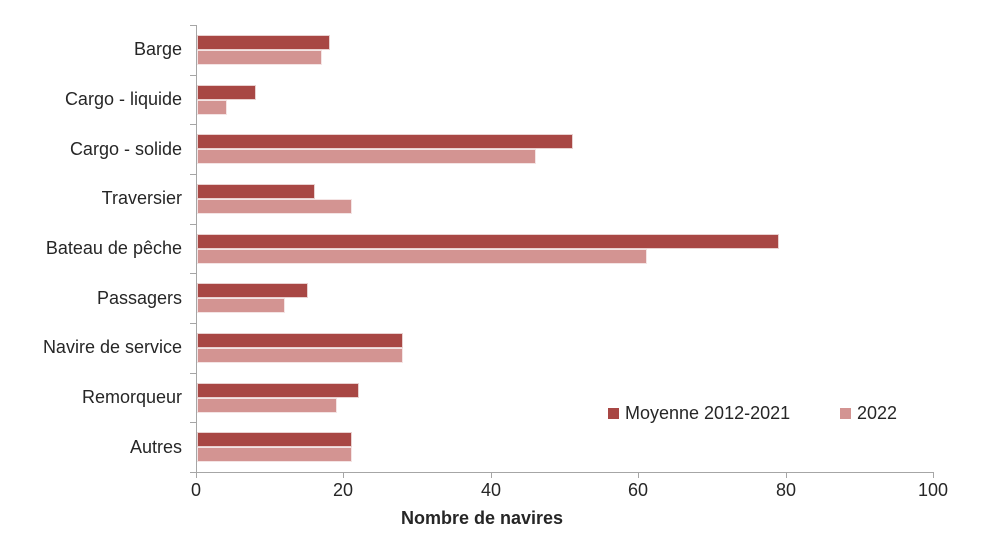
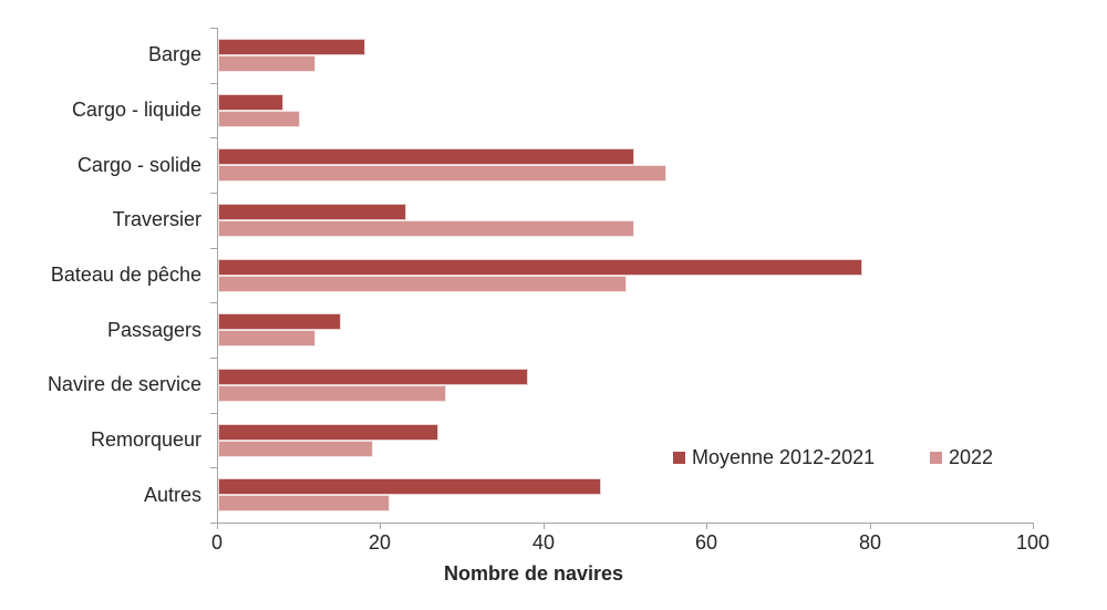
2022/Barge: 17 -> 12
2022/Cargo - liquide: 4 -> 10
2022/Cargo - solide: 46 -> 55
Moyenne 2012-2021/Traversier: 16 -> 23
2022/Traversier: 21 -> 51
2022/Bateau de pêche: 61 -> 50
Moyenne 2012-2021/Navire de service: 28 -> 38
Moyenne 2012-2021/Remorqueur: 22 -> 27
Moyenne 2012-2021/Autres: 21 -> 47
